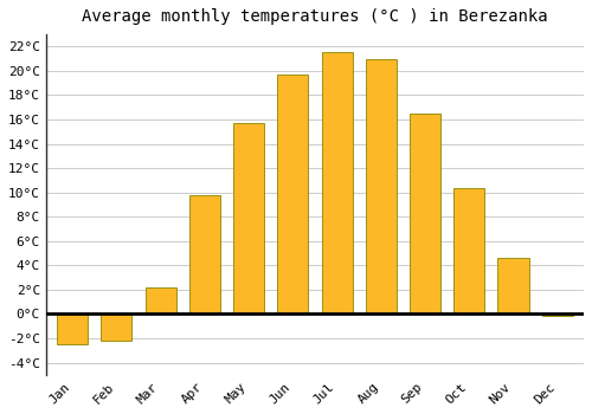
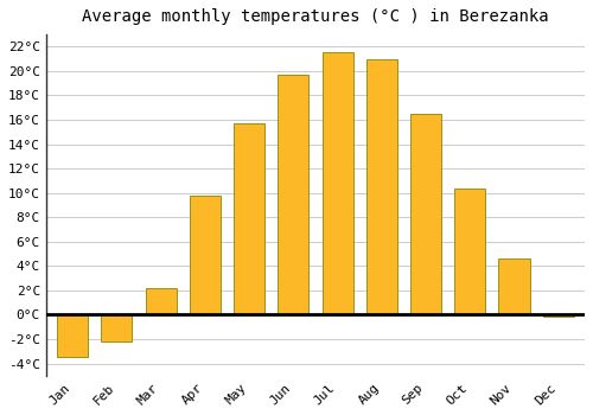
Jan: -2.5°C -> -3.5°C
